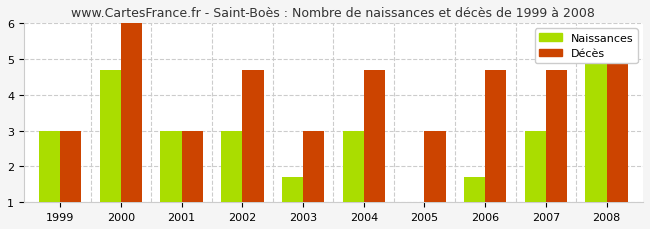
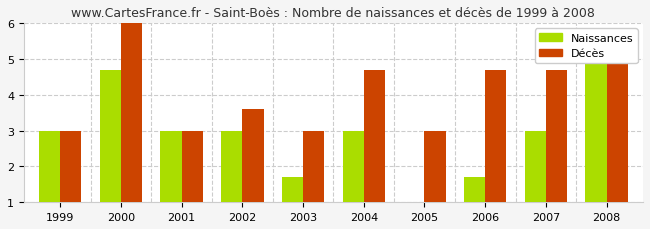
Décès/2002: 4.7 -> 3.6
